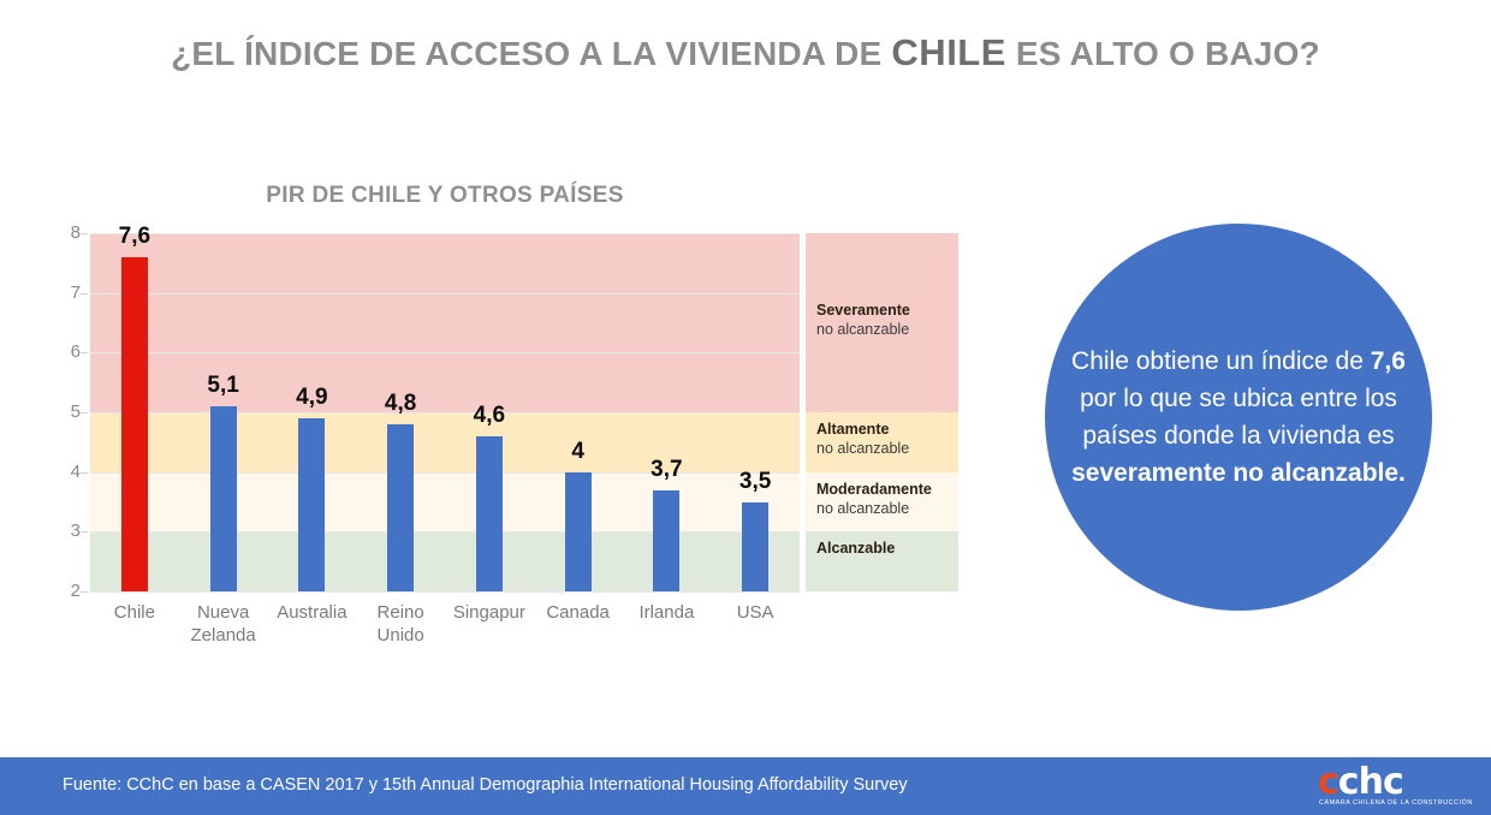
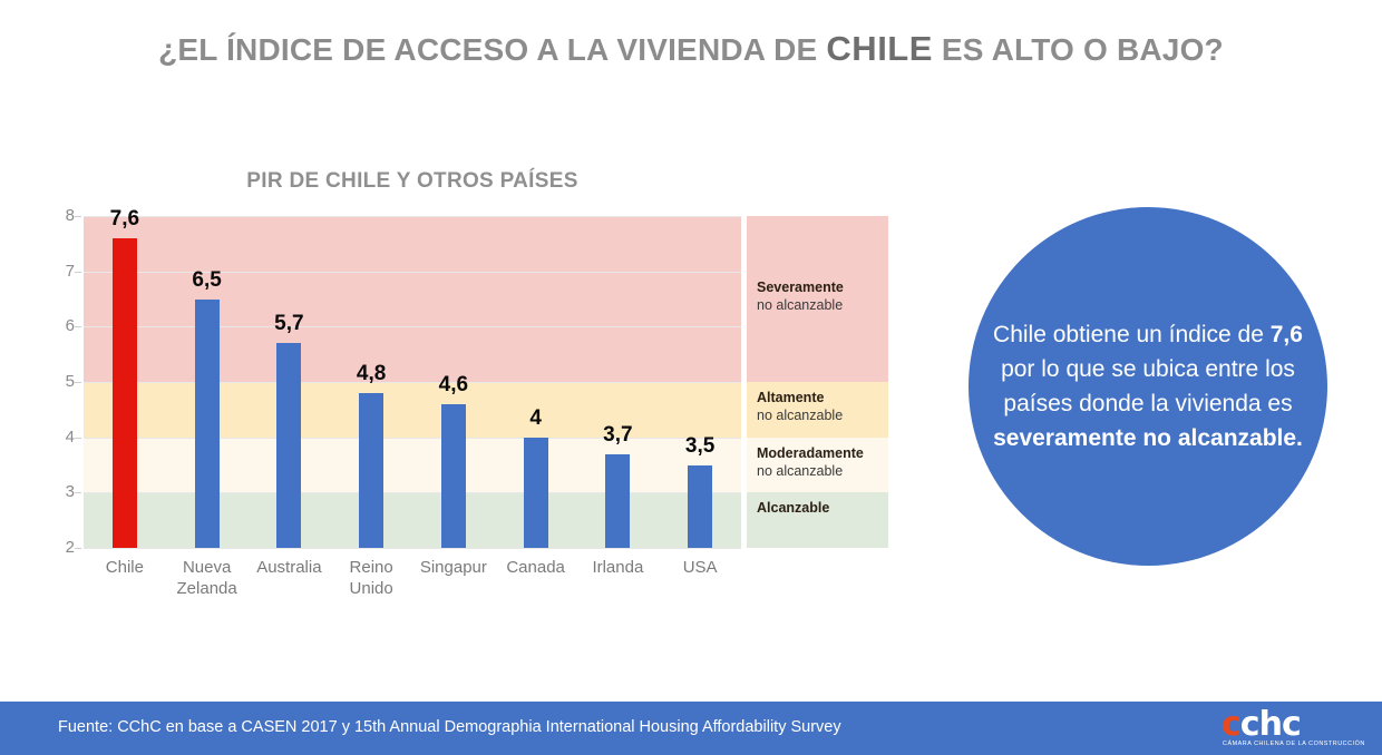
Nueva Zelanda: 5,1 -> 6,5
Australia: 4,9 -> 5,7
